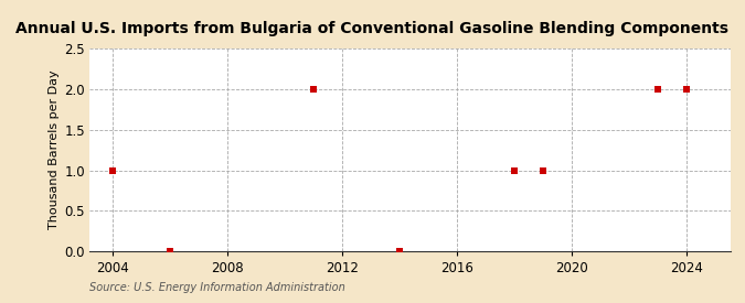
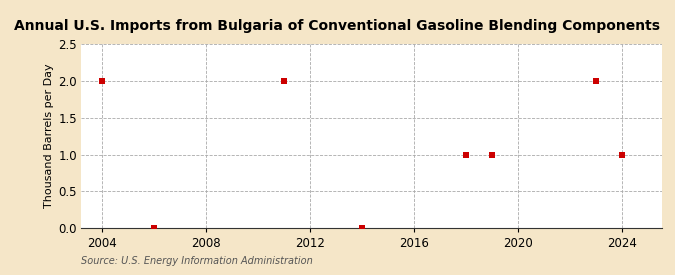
2004: 1 -> 2
2024: 2 -> 1
